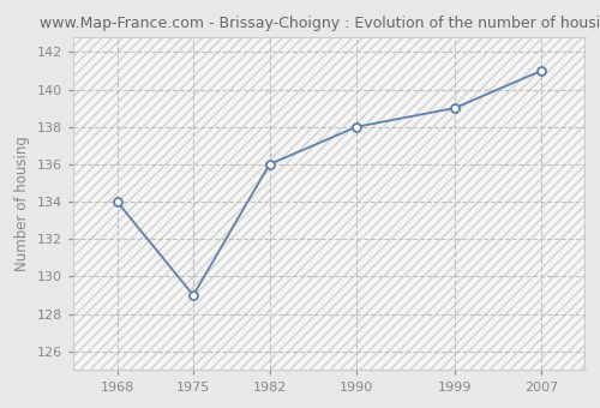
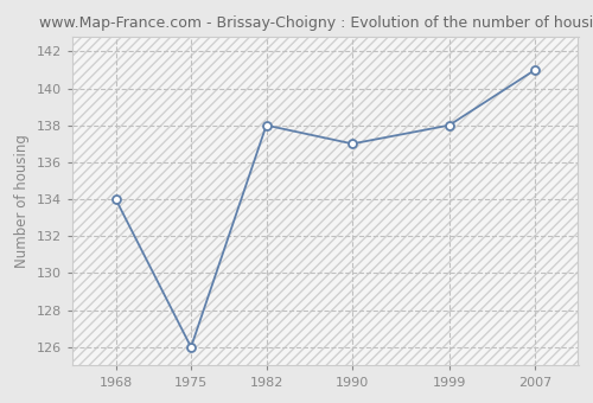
1975: 129 -> 126
1982: 136 -> 138
1990: 138 -> 137
1999: 139 -> 138
